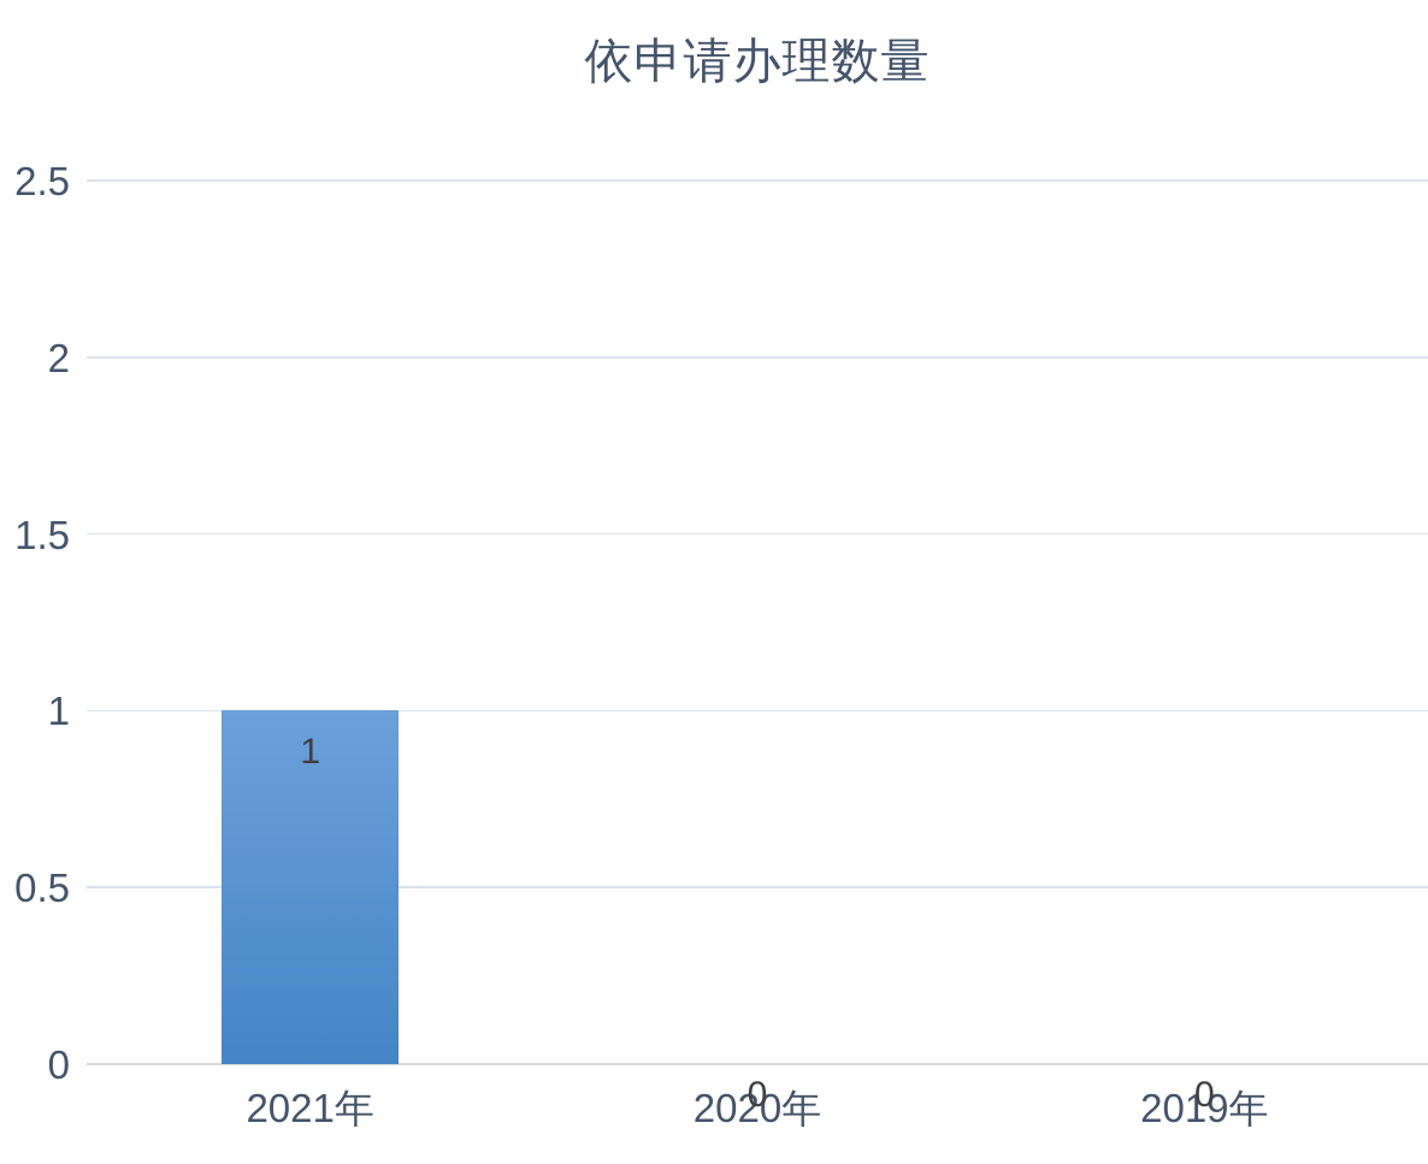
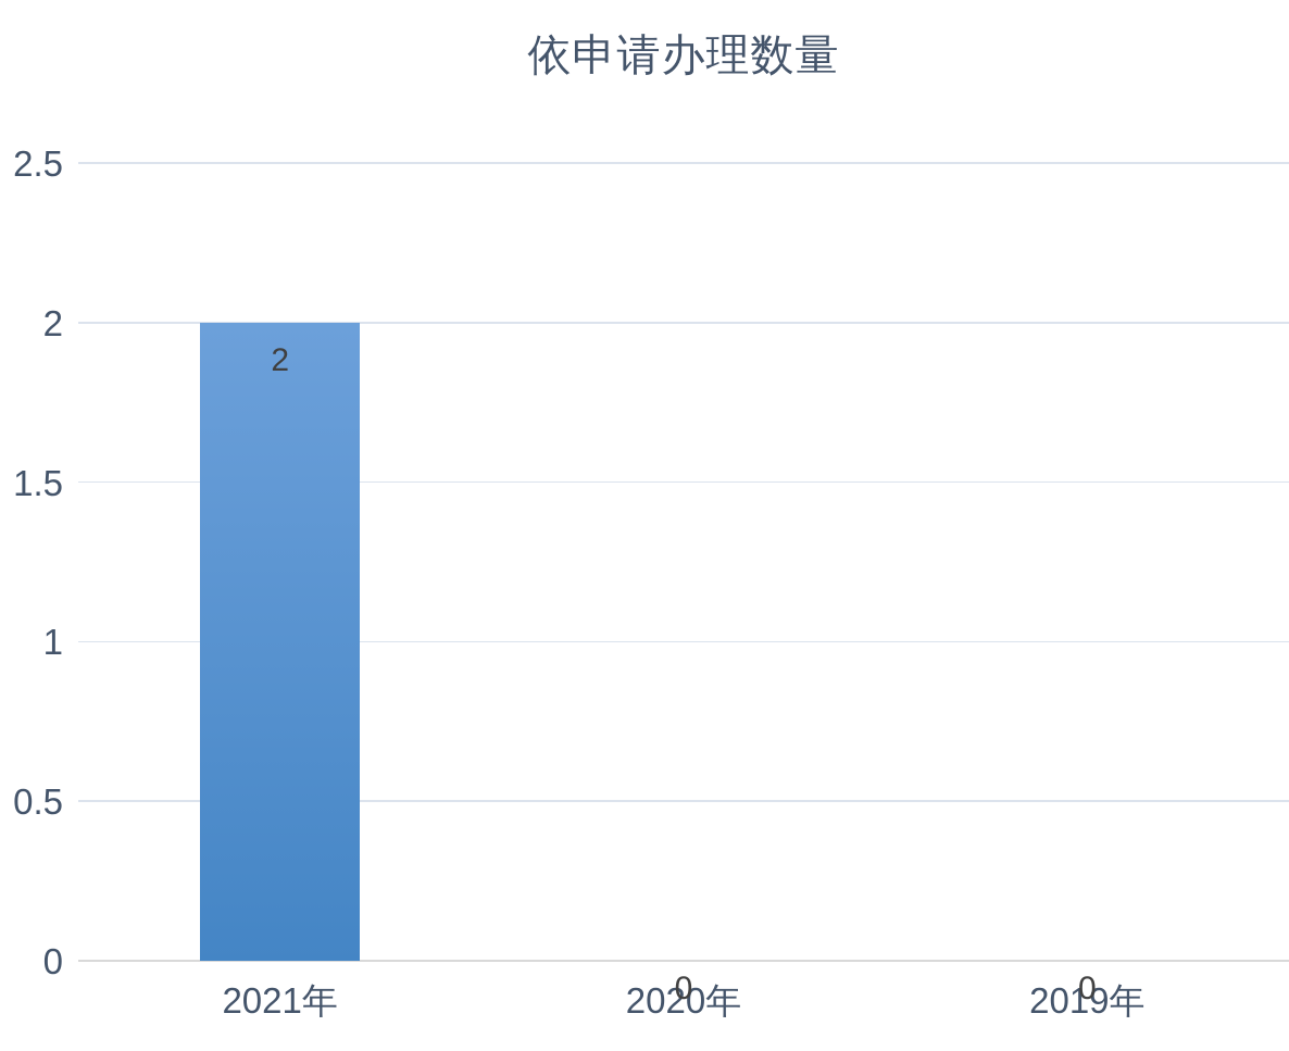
2021年: 1 -> 2
